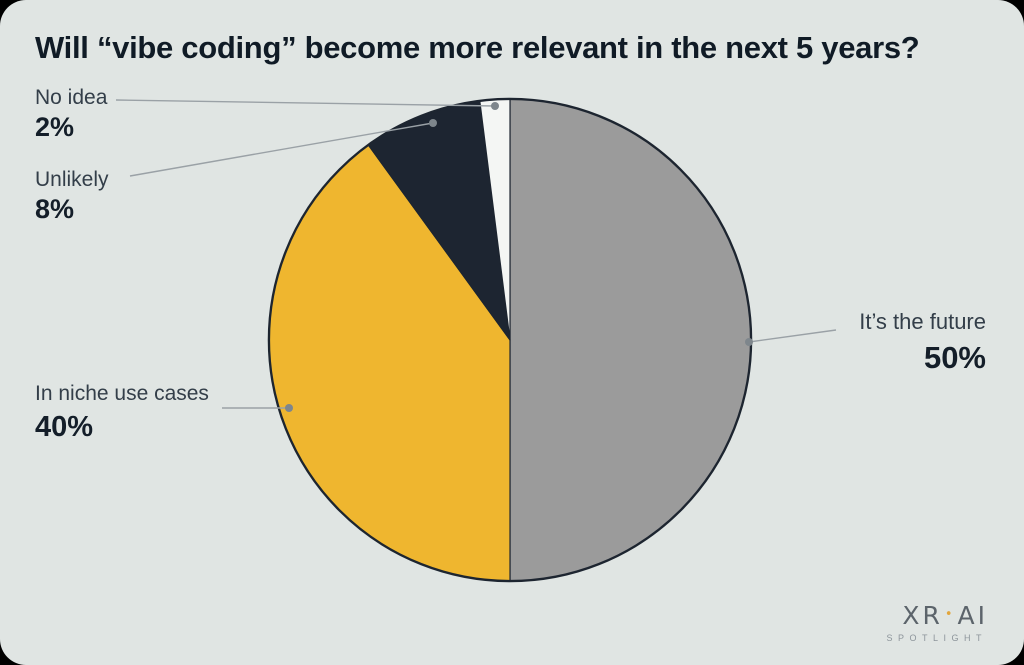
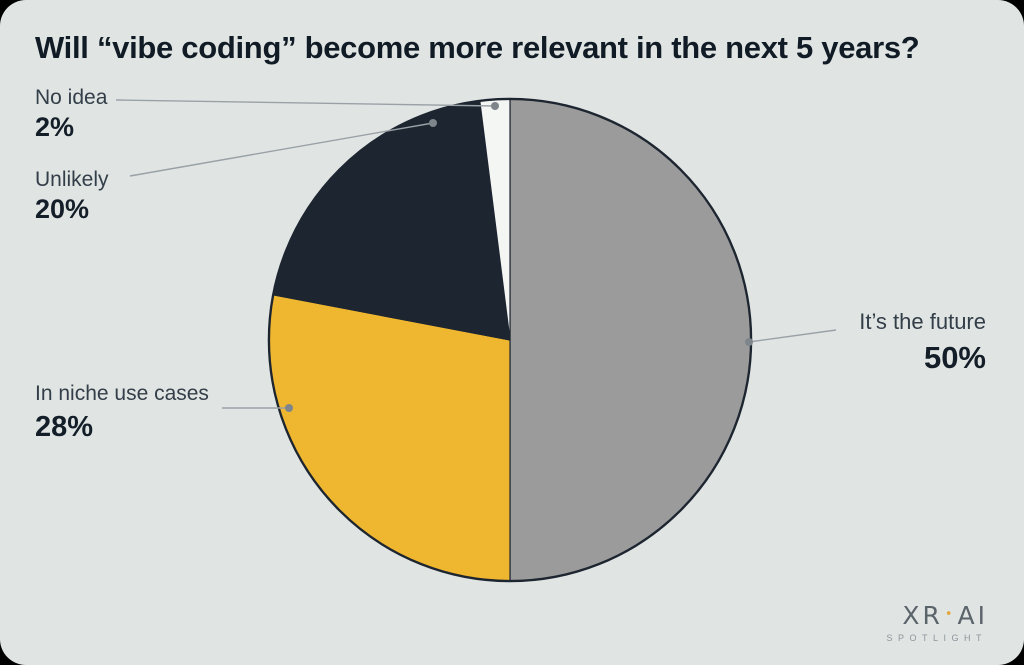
In niche use cases: 40% -> 28%
Unlikely: 8% -> 20%
